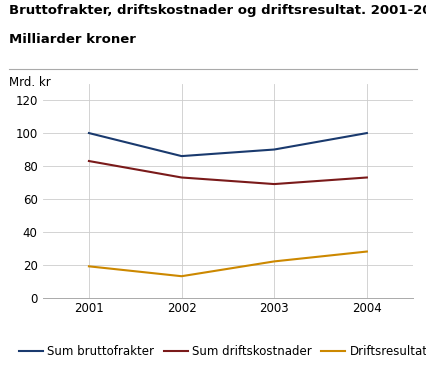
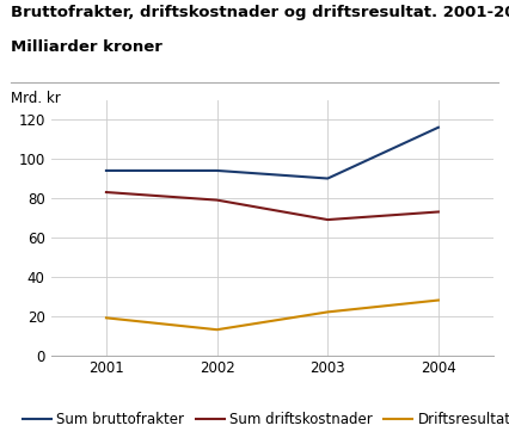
Sum bruttofrakter/2001: 100 -> 94
Sum bruttofrakter/2002: 86 -> 94
Sum driftskostnader/2002: 73 -> 79
Sum bruttofrakter/2004: 100 -> 116
